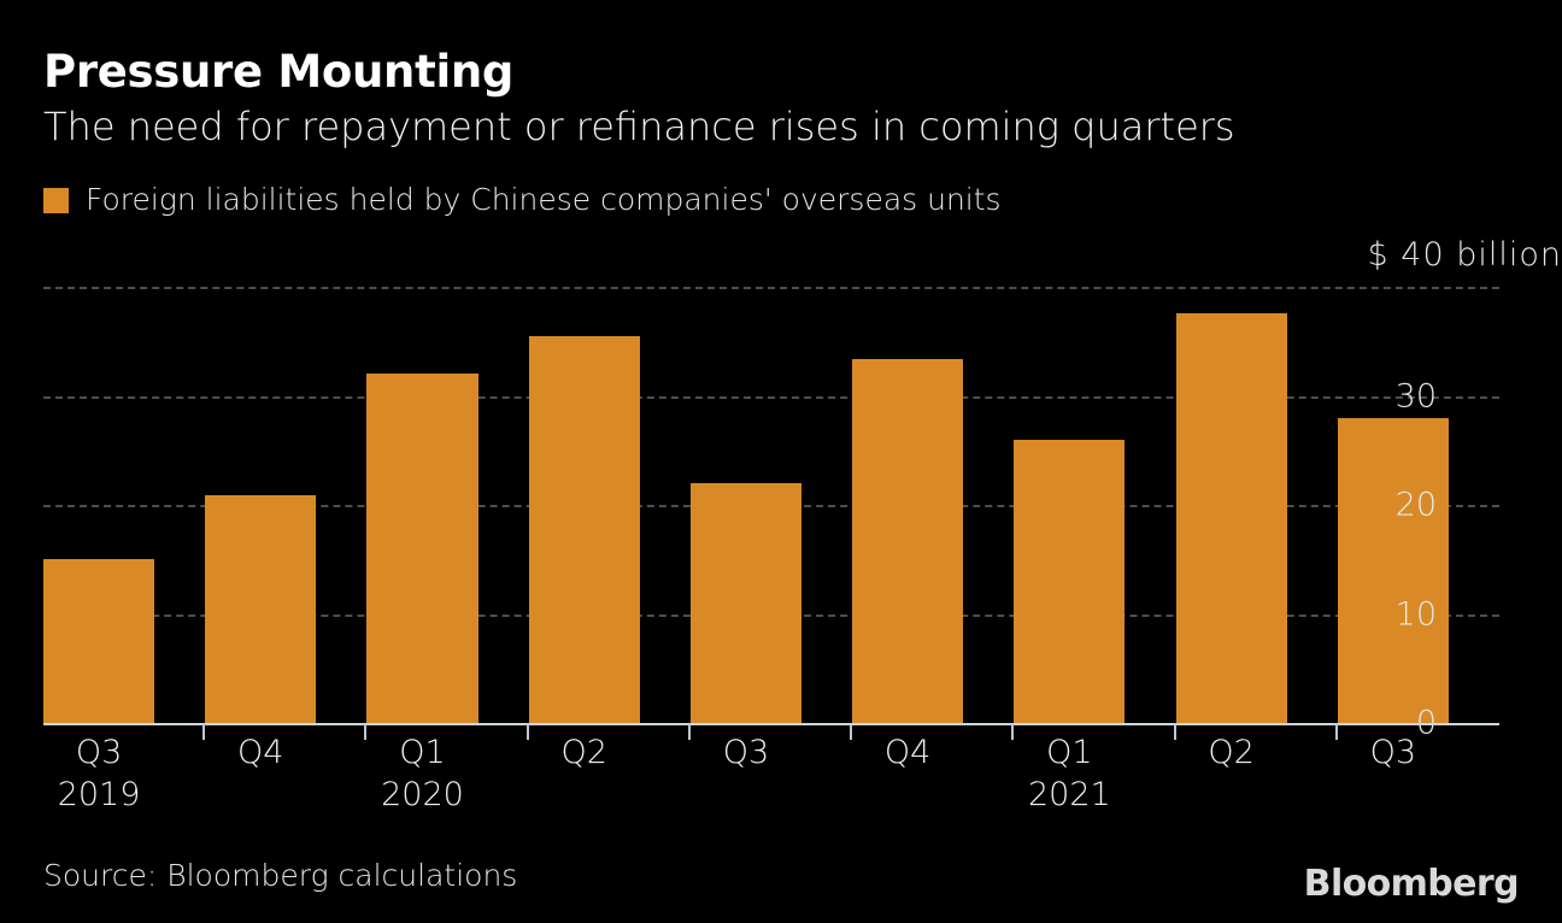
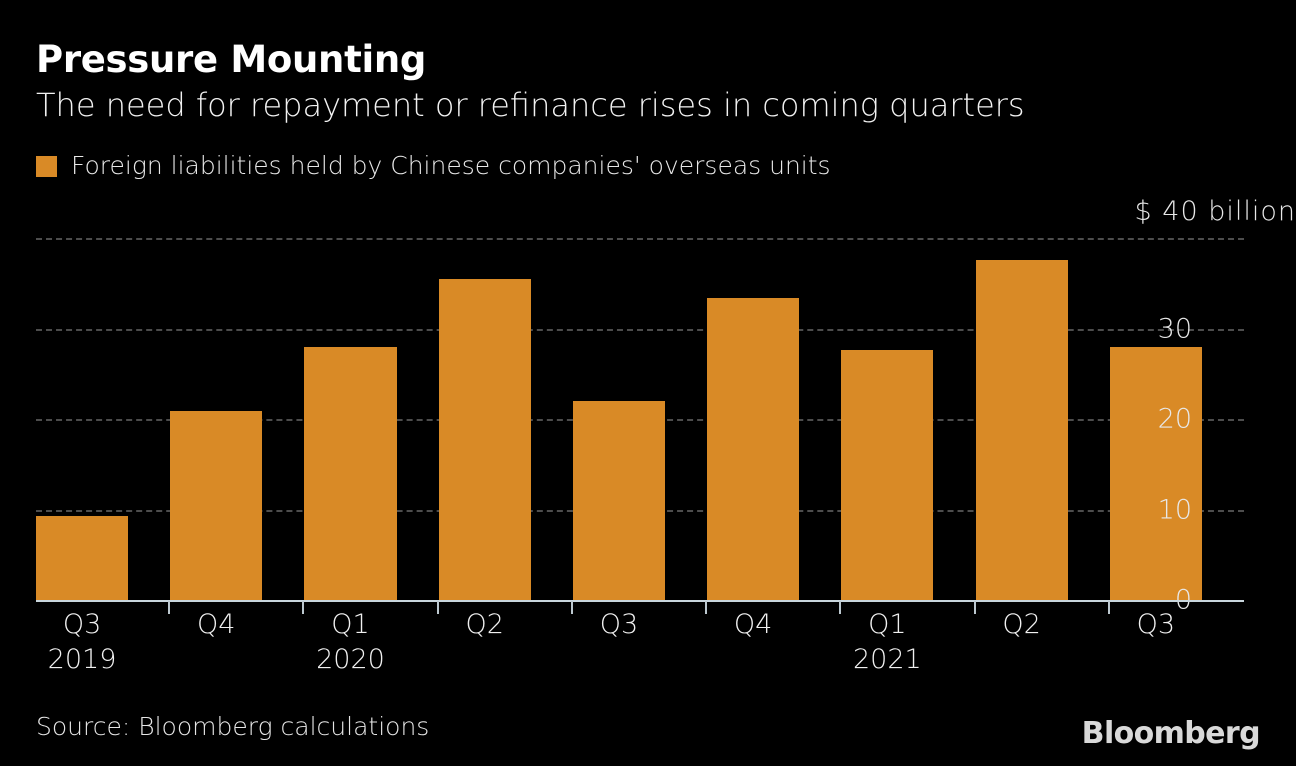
Q3 2019: 15 -> 9
Q1 2020: 32 -> 28
Q1 2021: 26 -> 28
